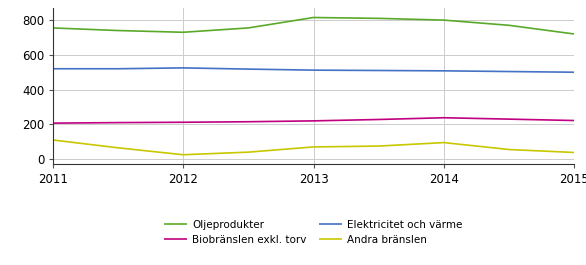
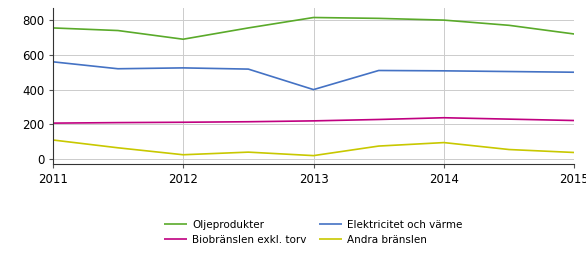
Elektricitet och värme/2011: 520 -> 560
Oljeprodukter/2012: 730 -> 690
Elektricitet och värme/2013: 510 -> 400
Andra bränslen/2013: 70 -> 20
